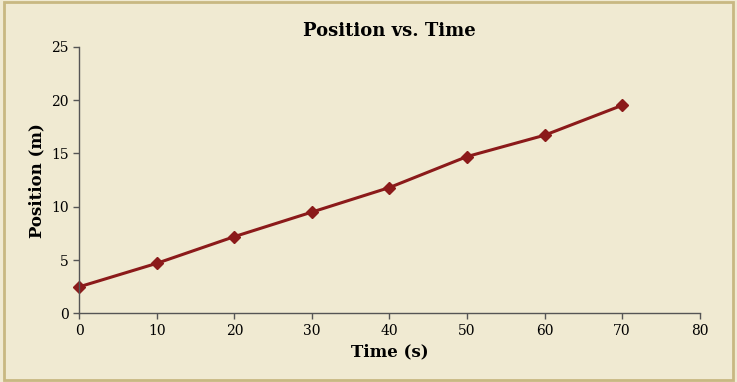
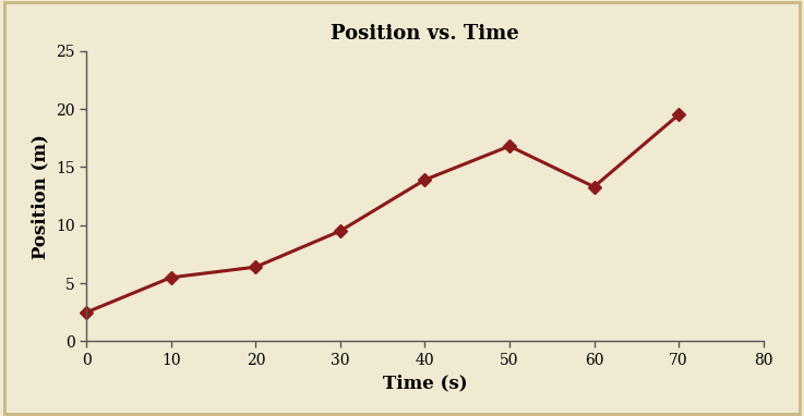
10: 4.7 -> 5.5
20: 7.2 -> 6.4
40: 11.8 -> 13.9
50: 14.7 -> 16.8
60: 16.7 -> 13.3
